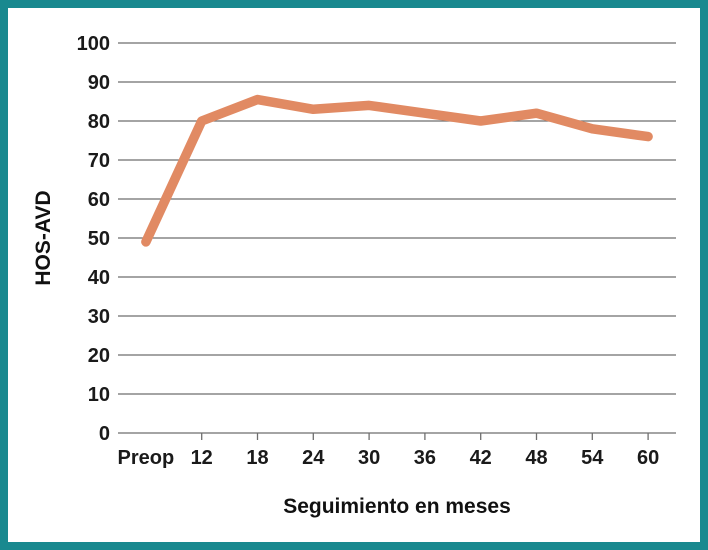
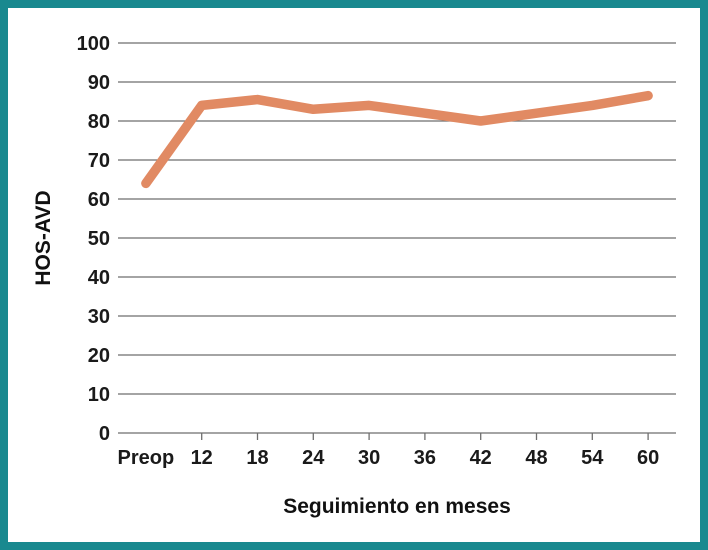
Preop: 49 -> 64
12: 80 -> 84
54: 78 -> 84
60: 76 -> 86
